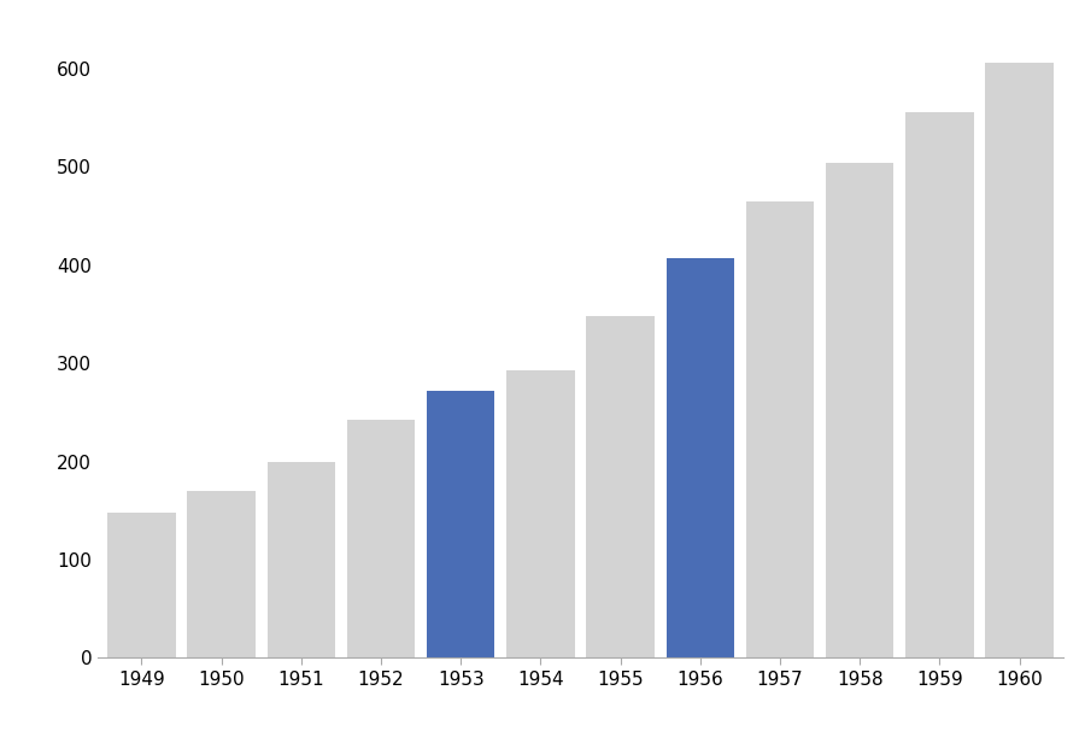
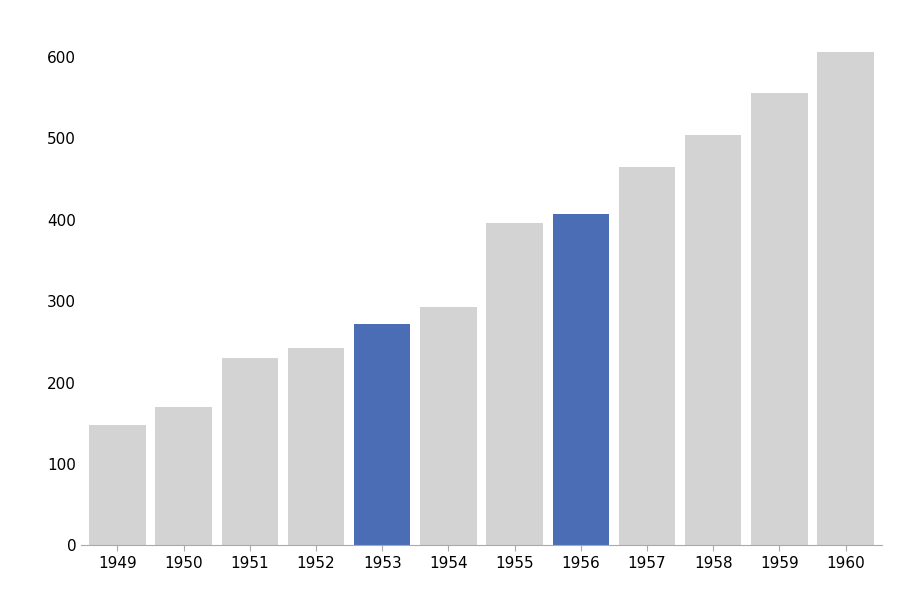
1951: 199 -> 230
1955: 348 -> 396
